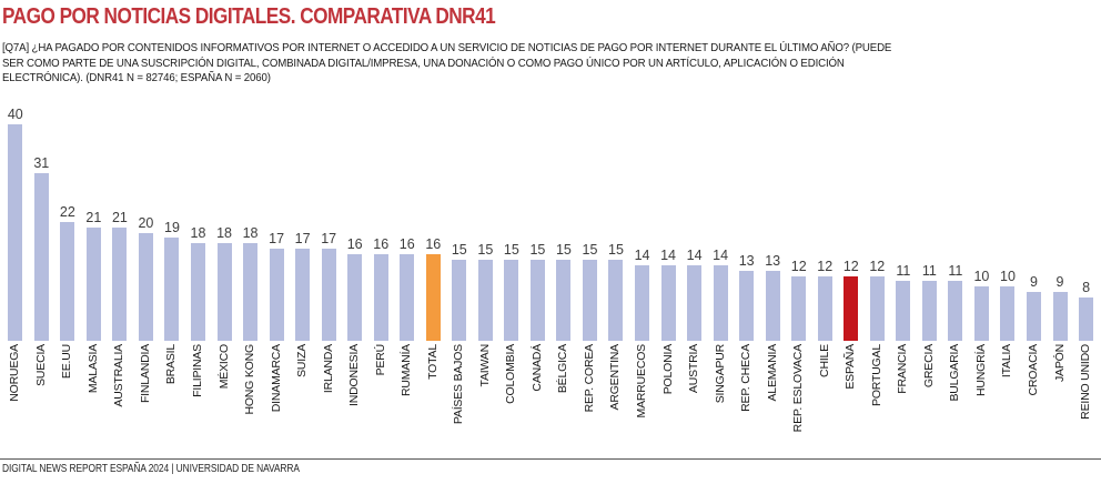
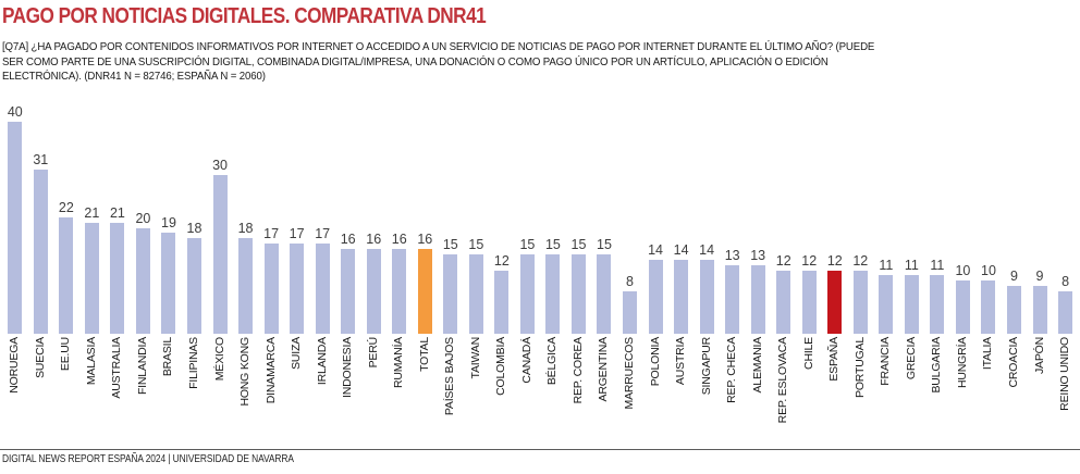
MÉXICO: 18 -> 30
COLOMBIA: 15 -> 12
MARRUECOS: 14 -> 8
